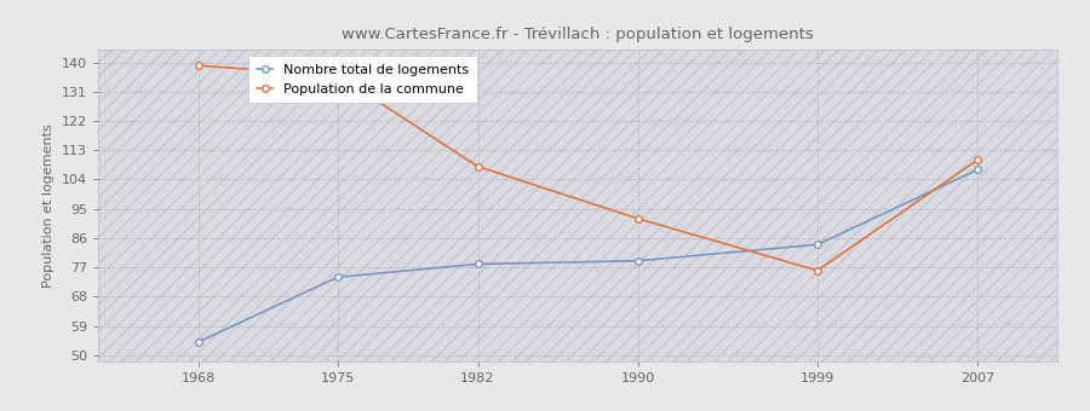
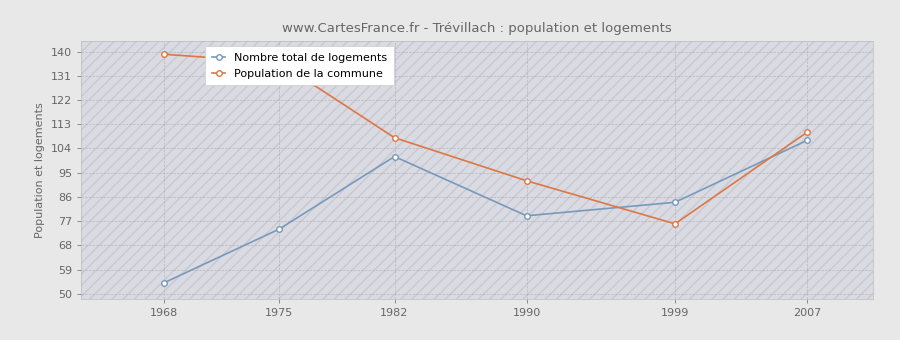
Nombre total de logements/1982: 78 -> 101
